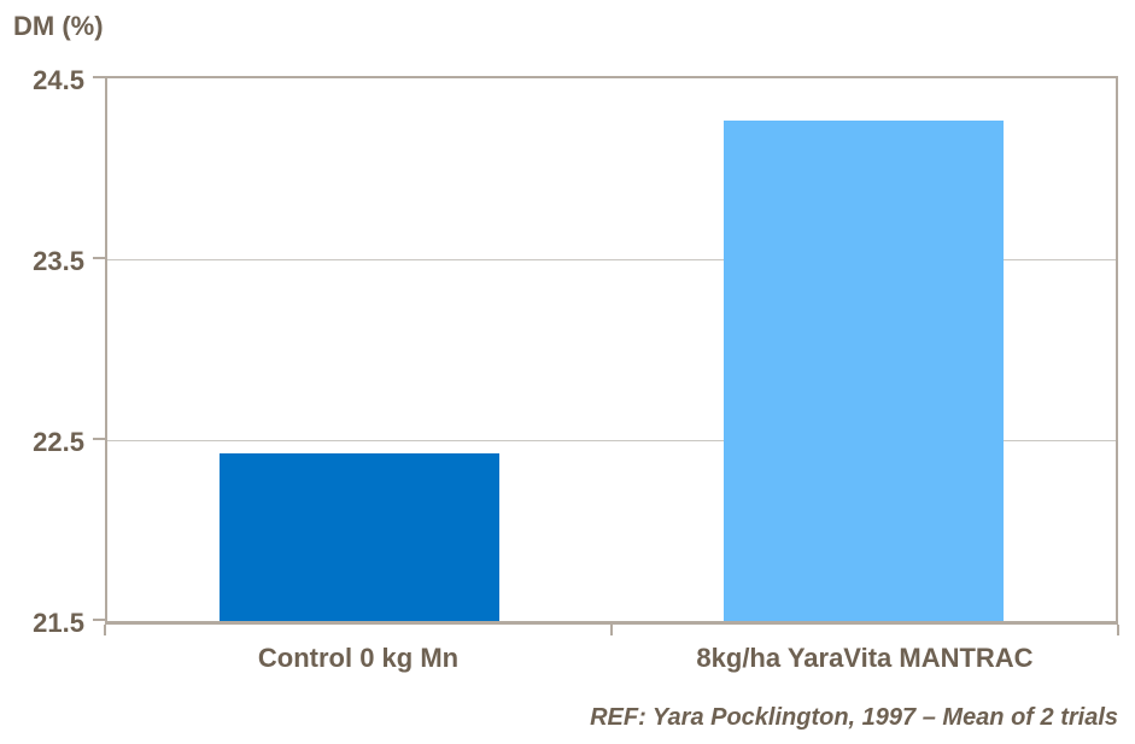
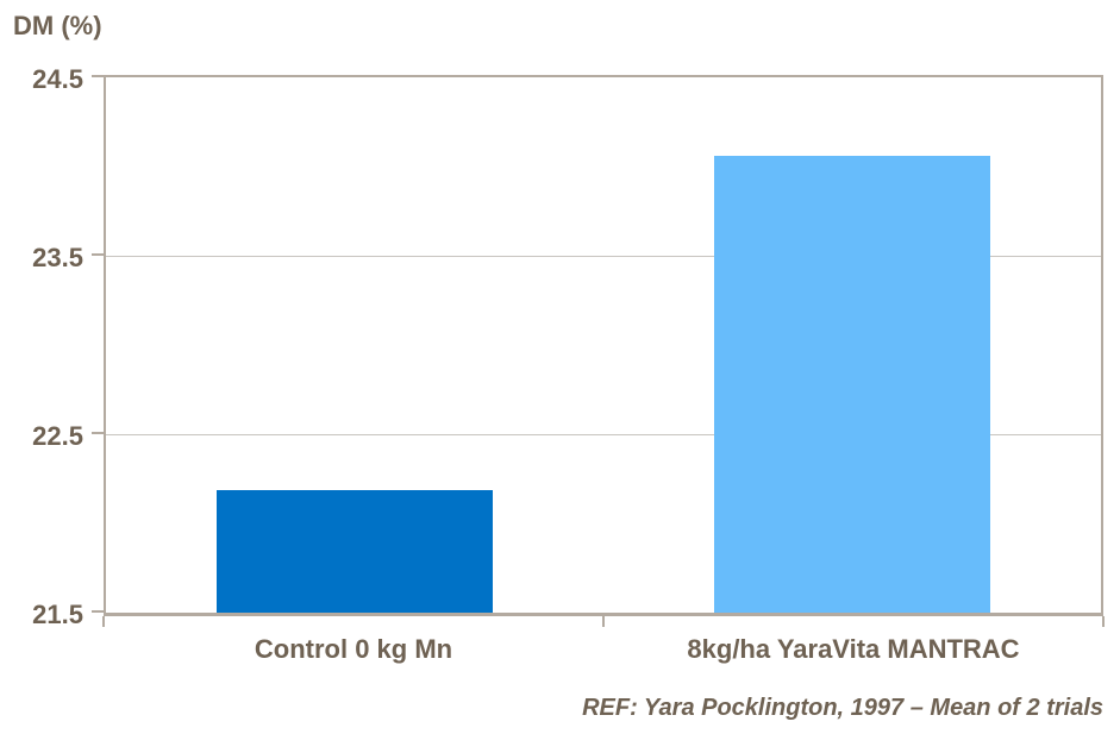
Control 0 kg Mn: 22.43 -> 22.19
8kg/ha YaraVita MANTRAC: 24.27 -> 24.06
